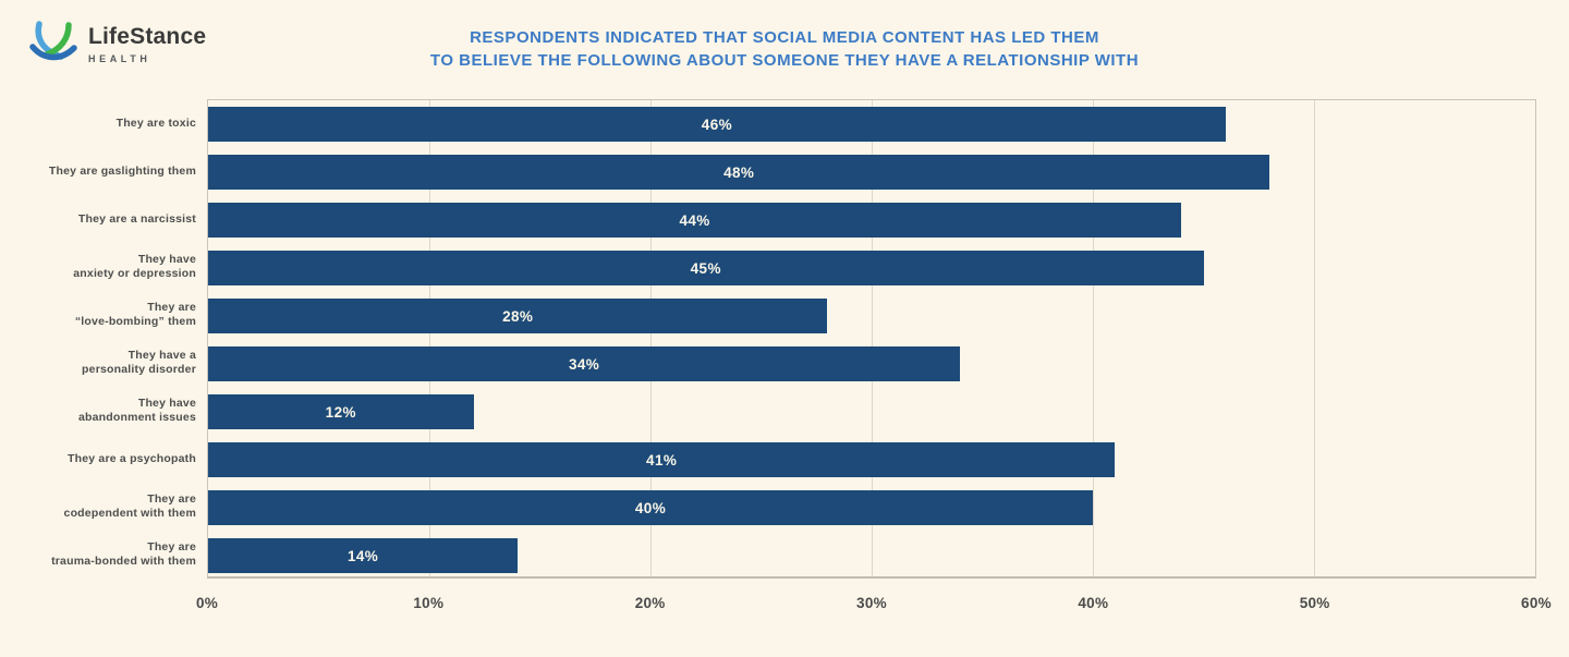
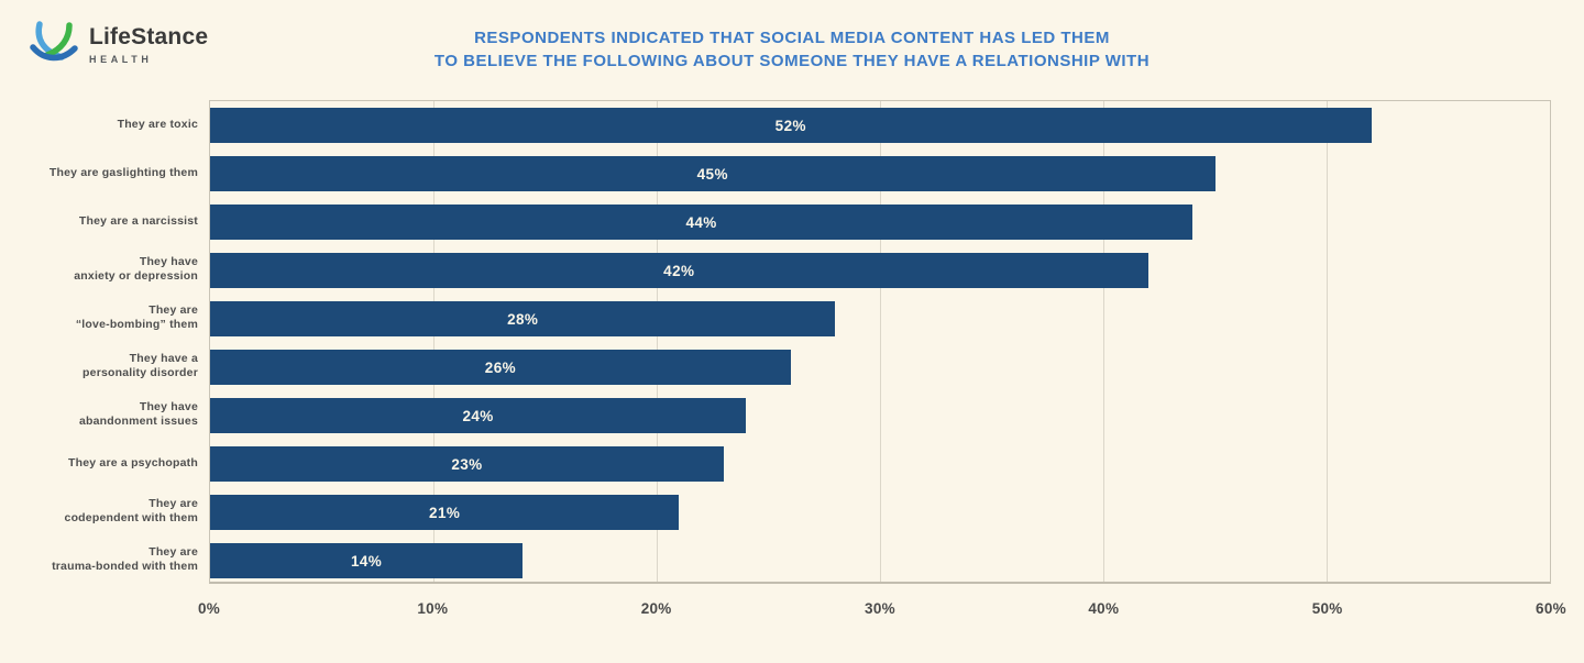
They are toxic: 46% -> 52%
They are gaslighting them: 48% -> 45%
They have anxiety or depression: 45% -> 42%
They have a personality disorder: 34% -> 26%
They have abandonment issues: 12% -> 24%
They are a psychopath: 41% -> 23%
They are codependent with them: 40% -> 21%
